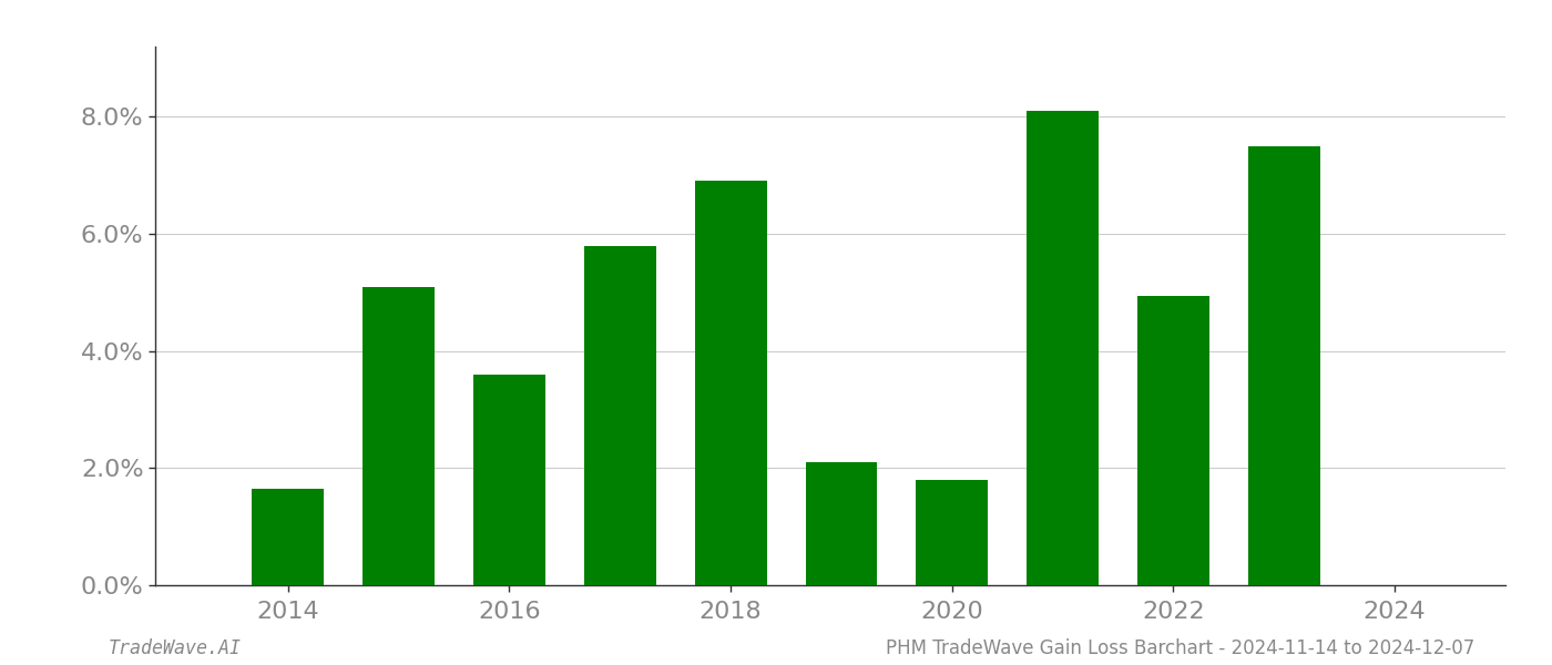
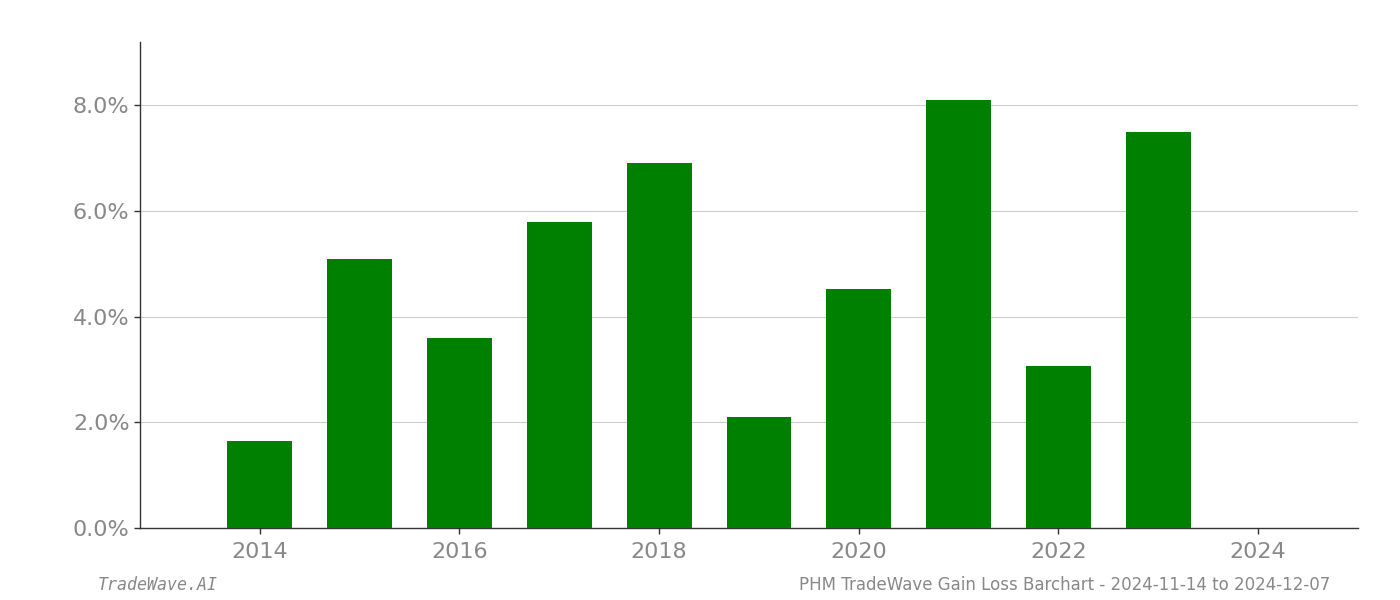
2020: 1.80% -> 4.52%
2022: 4.95% -> 3.06%
